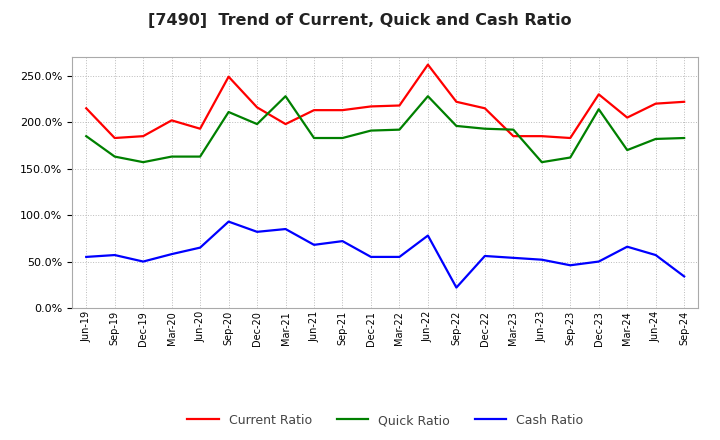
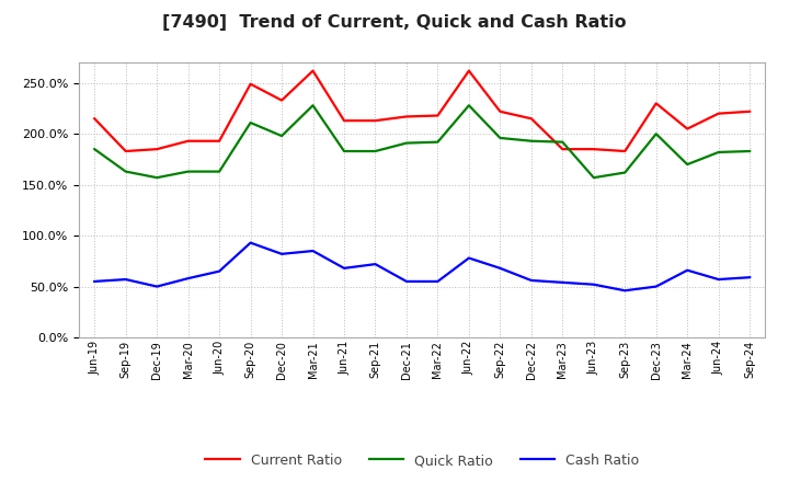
Current Ratio/Mar-20: 202% -> 193%
Current Ratio/Dec-20: 216% -> 233%
Current Ratio/Mar-21: 198% -> 262%
Cash Ratio/Sep-22: 22% -> 68%
Quick Ratio/Dec-23: 214% -> 200%
Cash Ratio/Sep-24: 34% -> 59%
